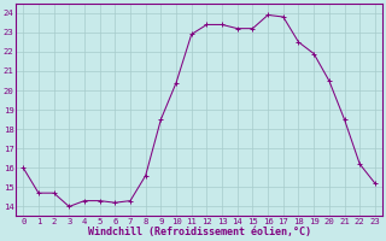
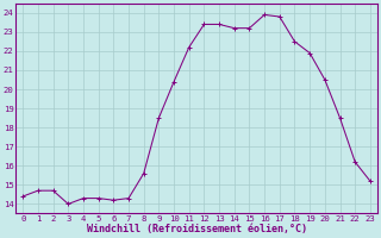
0: 16.0 -> 14.4
11: 22.9 -> 22.2
